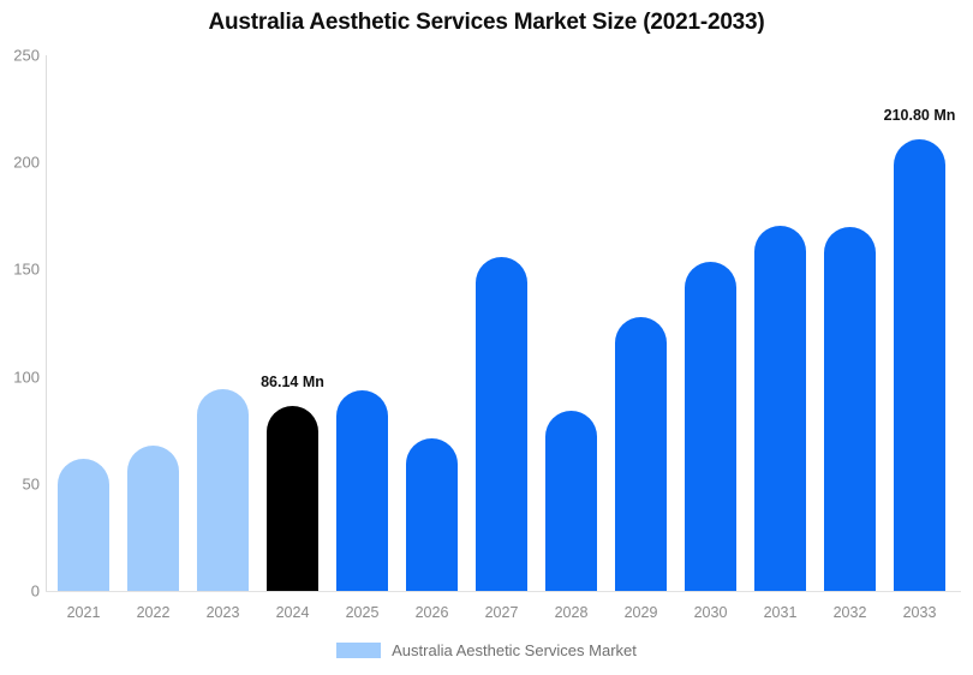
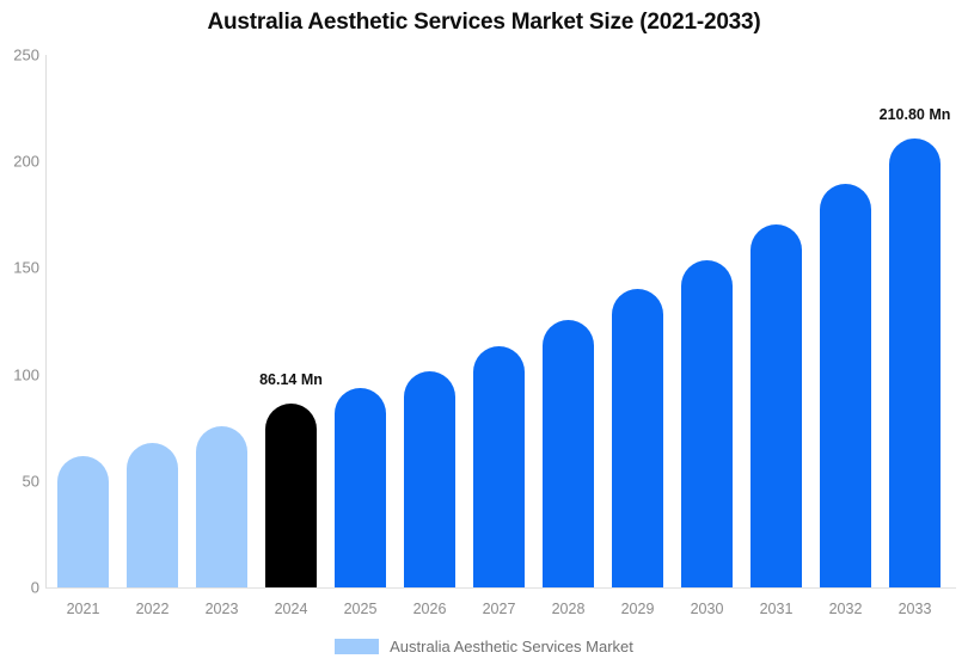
2023: 94 -> 76
2026: 71 -> 102
2027: 156 -> 113
2028: 84 -> 126
2029: 128 -> 140
2032: 170 -> 190
